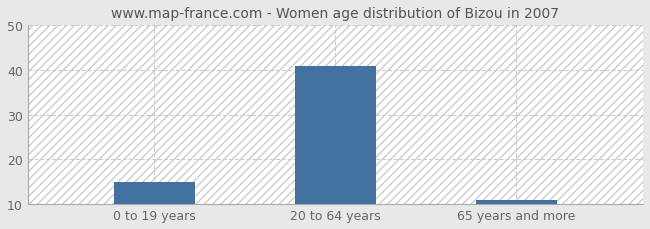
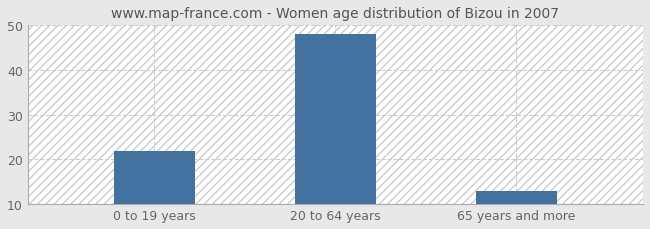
0 to 19 years: 15 -> 22
20 to 64 years: 41 -> 48
65 years and more: 11 -> 13
